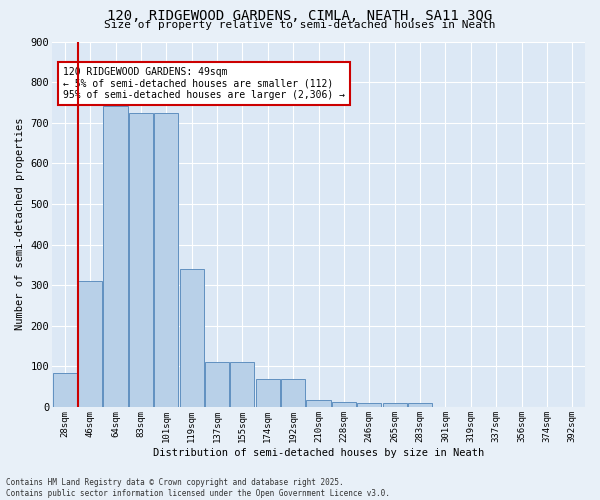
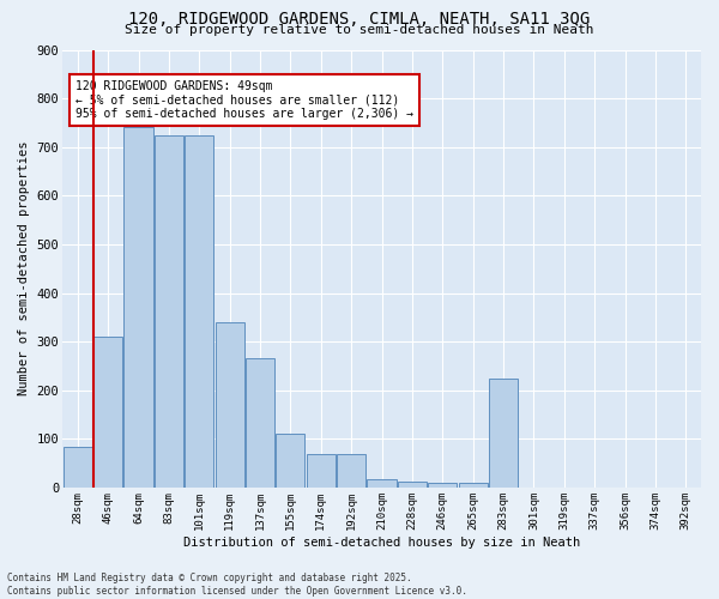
137sqm: 110 -> 265
283sqm: 9 -> 225
